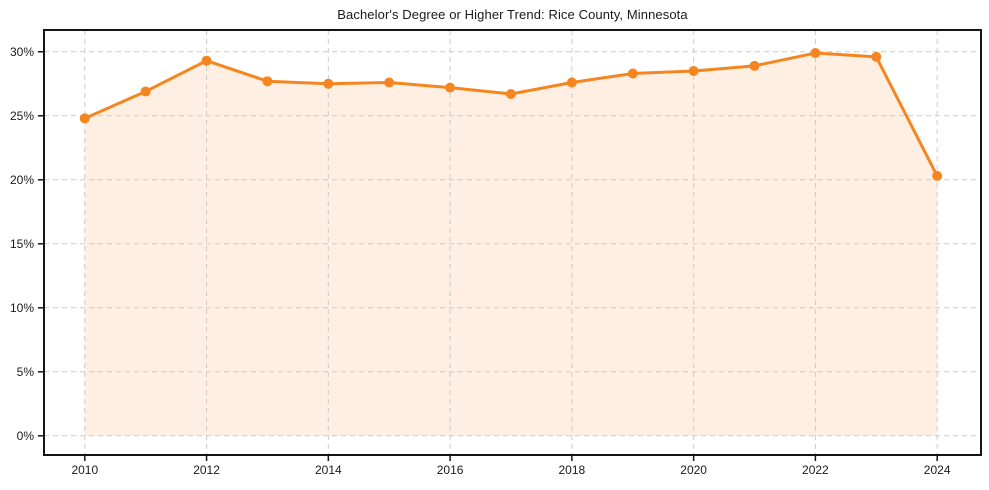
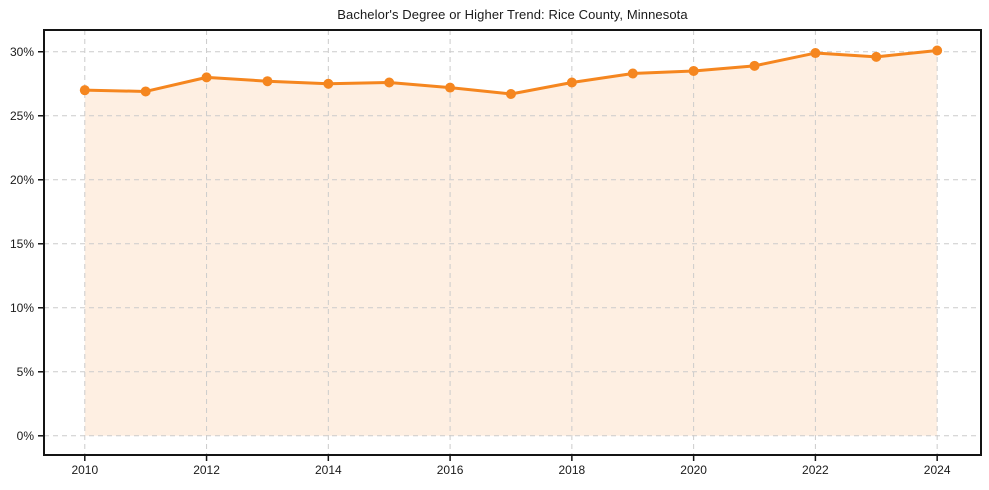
2010: 24.8% -> 27.0%
2012: 29.3% -> 28.0%
2024: 20.3% -> 30.1%
